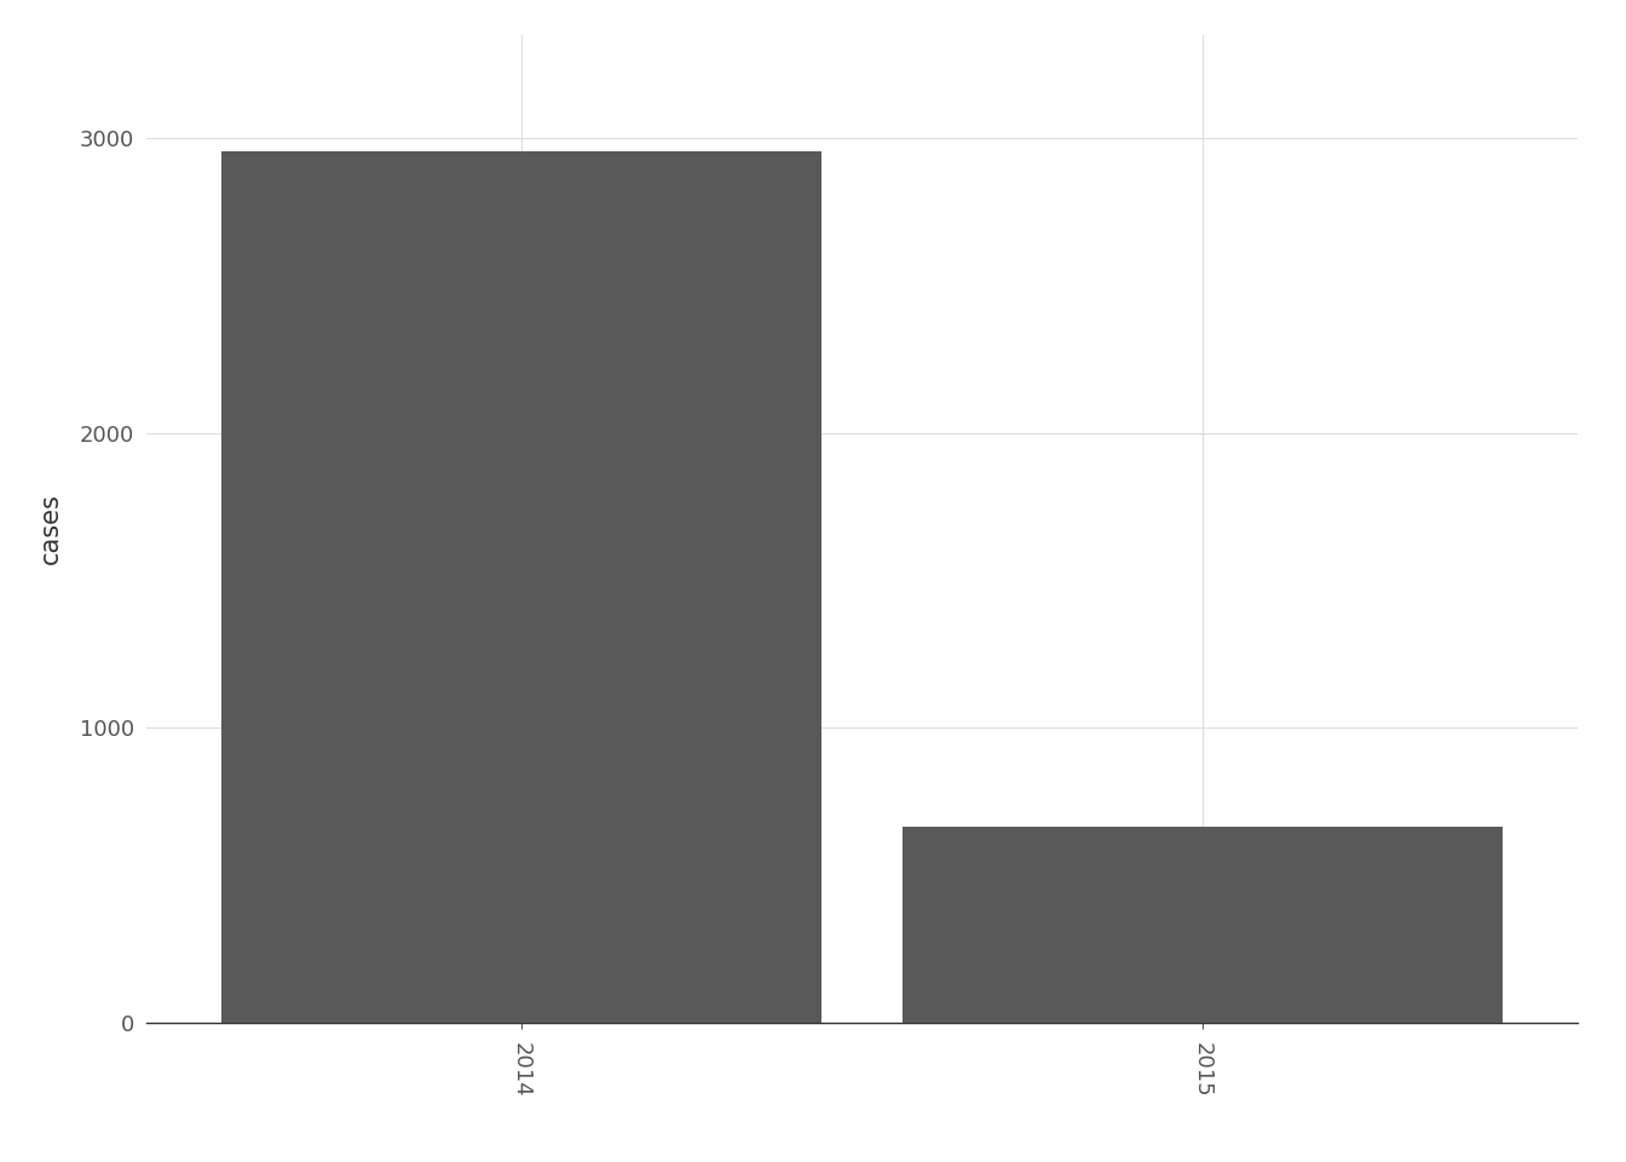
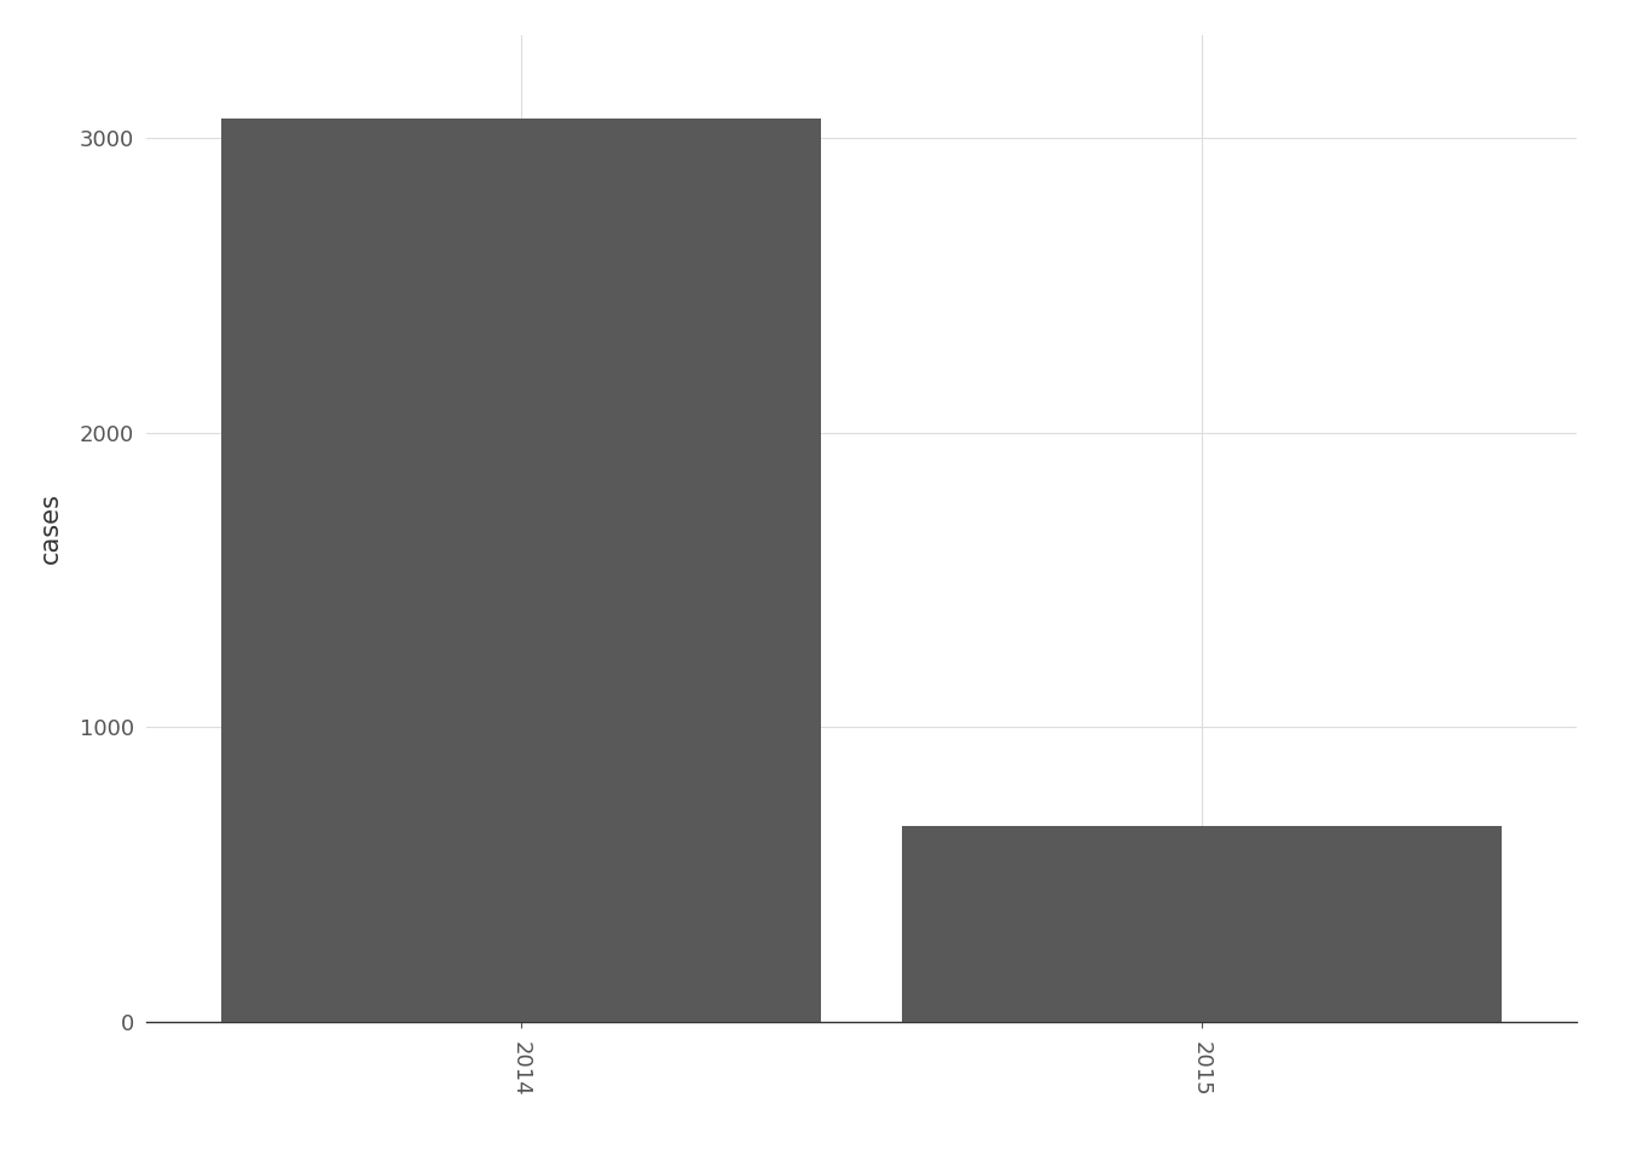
2014: 2955 -> 3066
